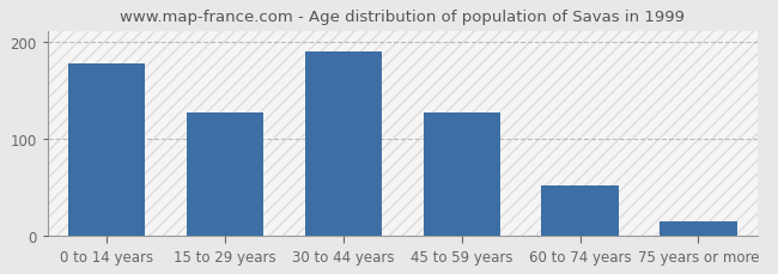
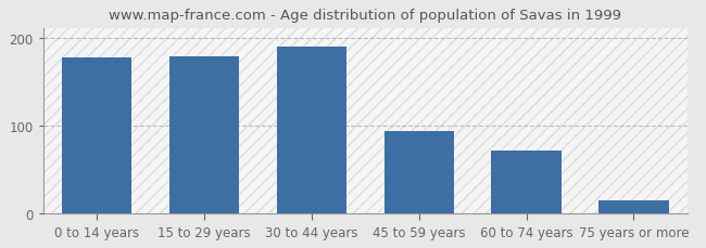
15 to 29 years: 128 -> 180
45 to 59 years: 128 -> 94
60 to 74 years: 52 -> 72
